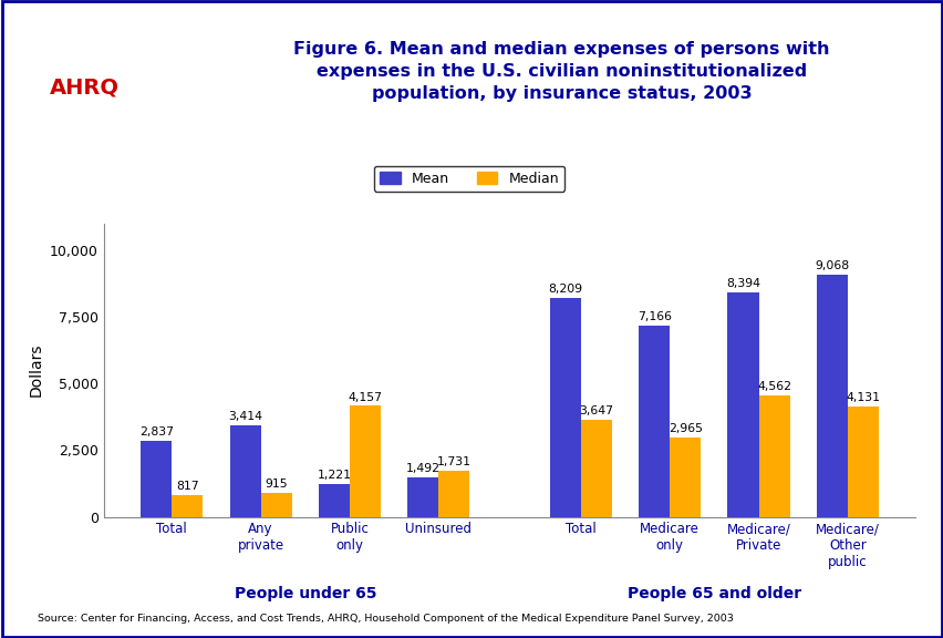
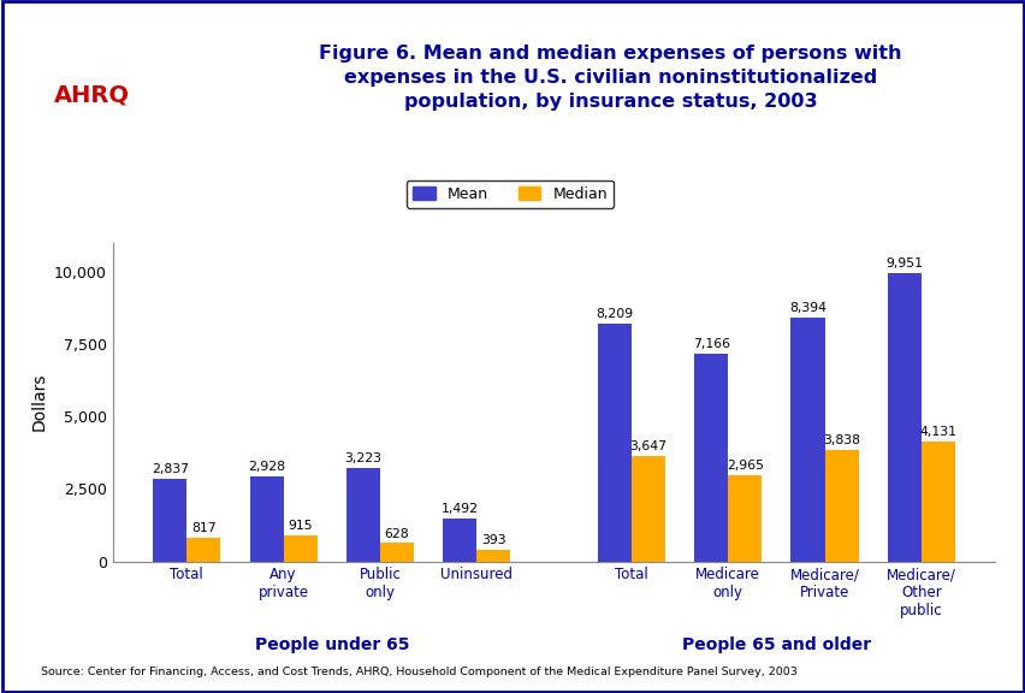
Mean/Any private: 3,414 -> 2,928
Mean/Public only: 1,221 -> 3,223
Median/Public only: 4,157 -> 628
Median/Uninsured: 1,731 -> 393
Median/Medicare/ Private: 4,562 -> 3,838
Mean/Medicare/ Other public: 9,068 -> 9,951
